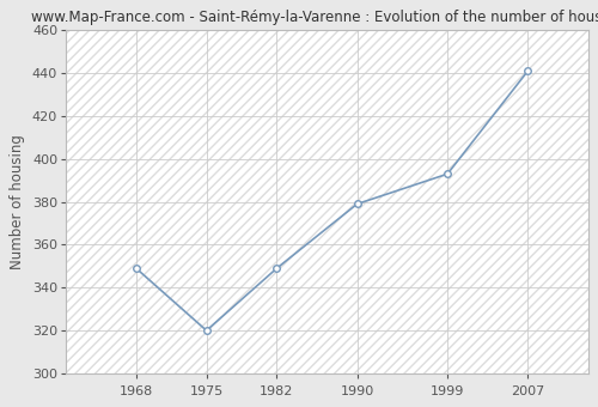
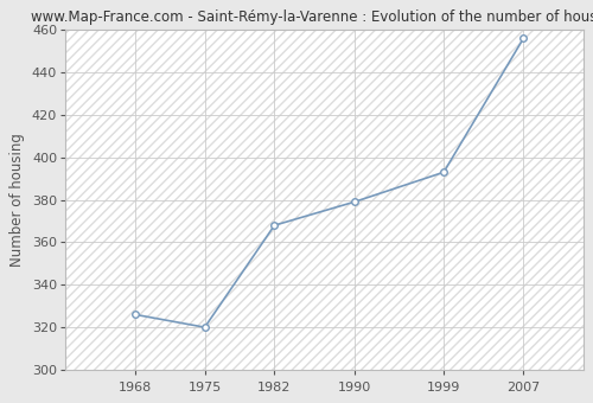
1968: 349 -> 326
1982: 349 -> 368
2007: 441 -> 456
